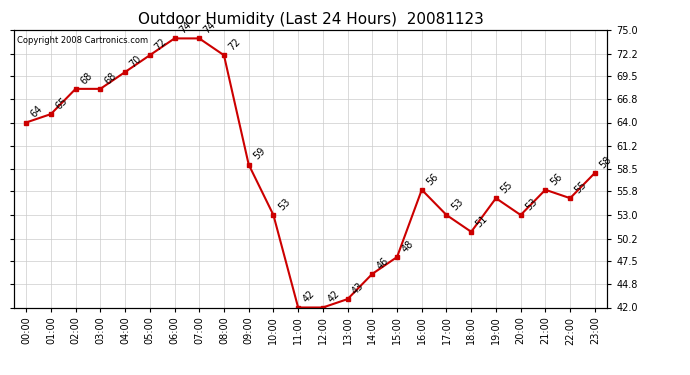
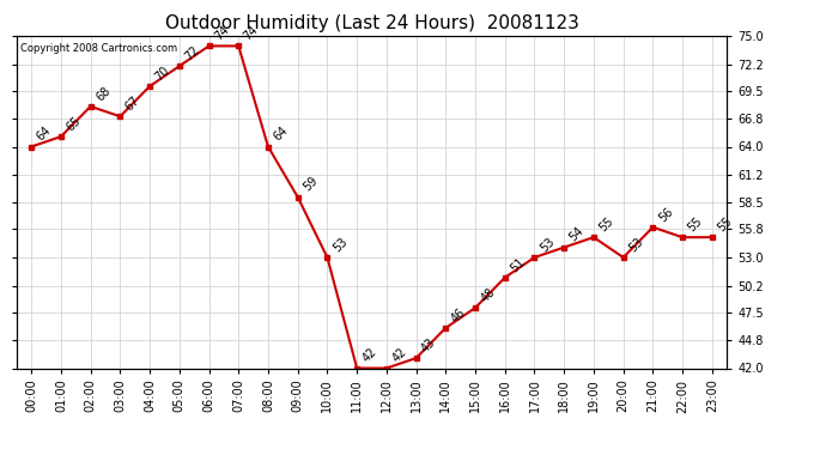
03:00: 68 -> 67
08:00: 72 -> 64
16:00: 56 -> 51
18:00: 51 -> 54
23:00: 58 -> 55
